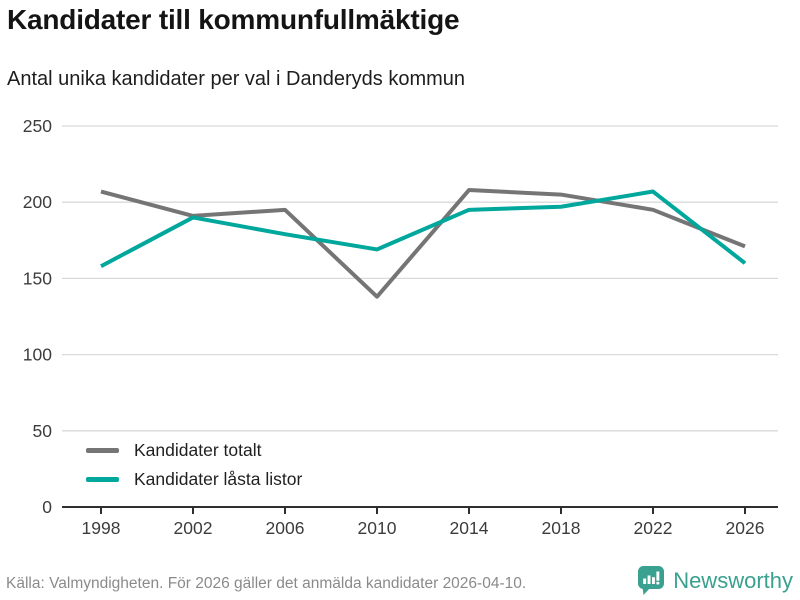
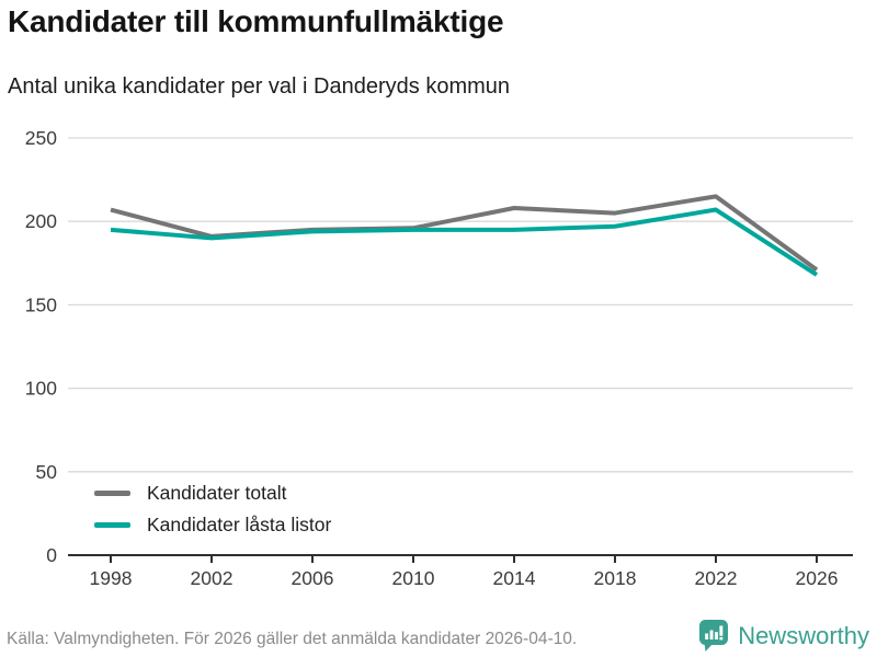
Kandidater låsta listor/1998: 158 -> 195
Kandidater låsta listor/2006: 179 -> 194
Kandidater totalt/2010: 138 -> 196
Kandidater låsta listor/2010: 169 -> 195
Kandidater totalt/2022: 195 -> 215
Kandidater låsta listor/2026: 160 -> 168
